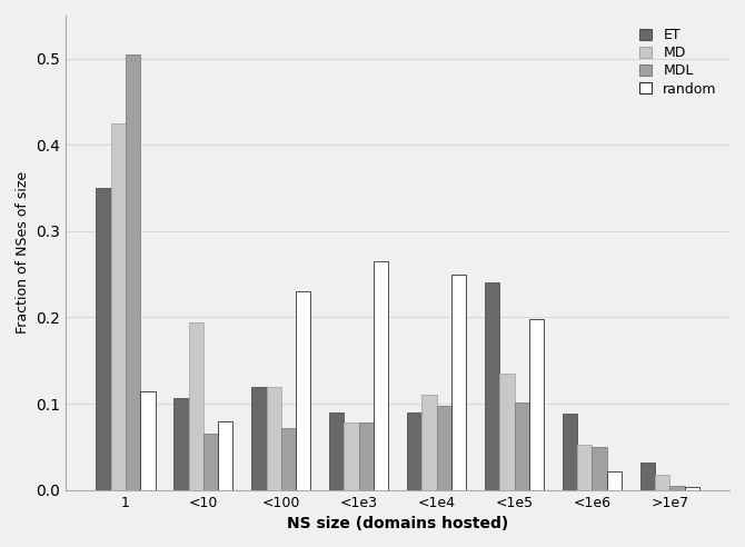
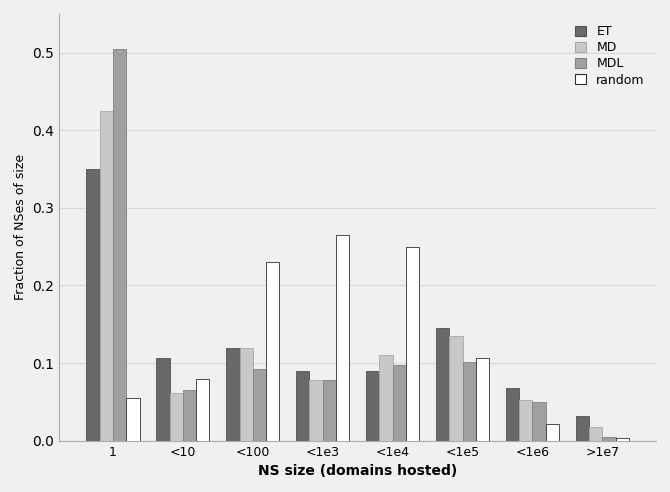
random/1: 0.114 -> 0.055
MD/<10: 0.194 -> 0.062
MDL/<100: 0.072 -> 0.093
ET/<1e5: 0.240 -> 0.145
random/<1e5: 0.198 -> 0.107
ET/<1e6: 0.088 -> 0.068
